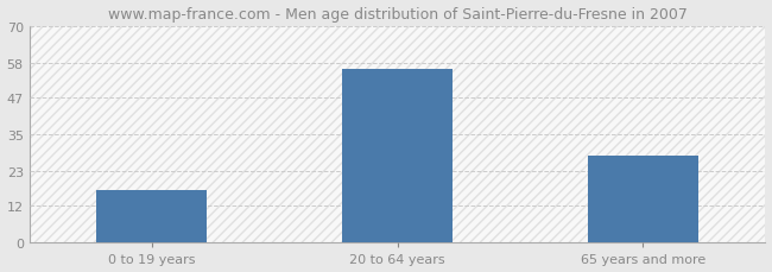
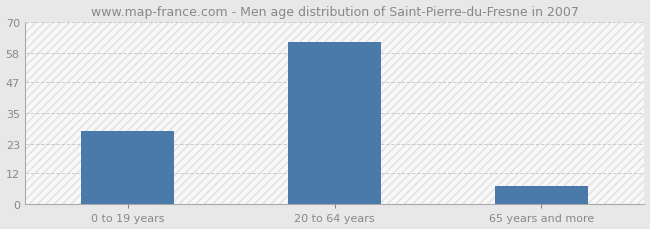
0 to 19 years: 17 -> 28
20 to 64 years: 56 -> 62
65 years and more: 28 -> 7
